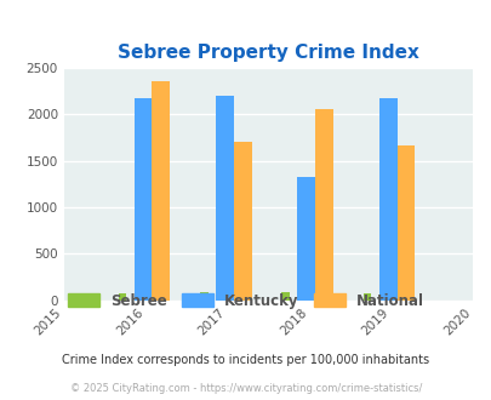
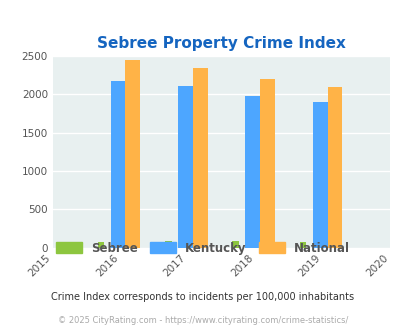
National/2016: 2360 -> 2450
Kentucky/2017: 2200 -> 2120
National/2017: 1700 -> 2350
Kentucky/2018: 1320 -> 1980
National/2018: 2060 -> 2200
Kentucky/2019: 2180 -> 1900
National/2019: 1660 -> 2100
